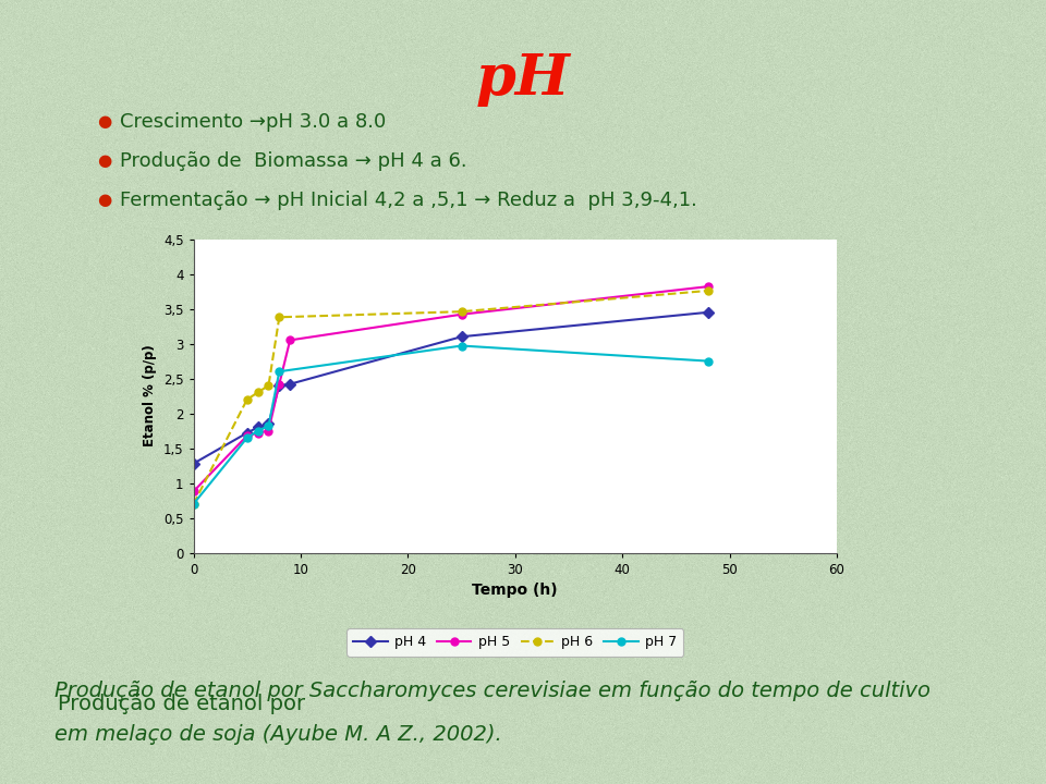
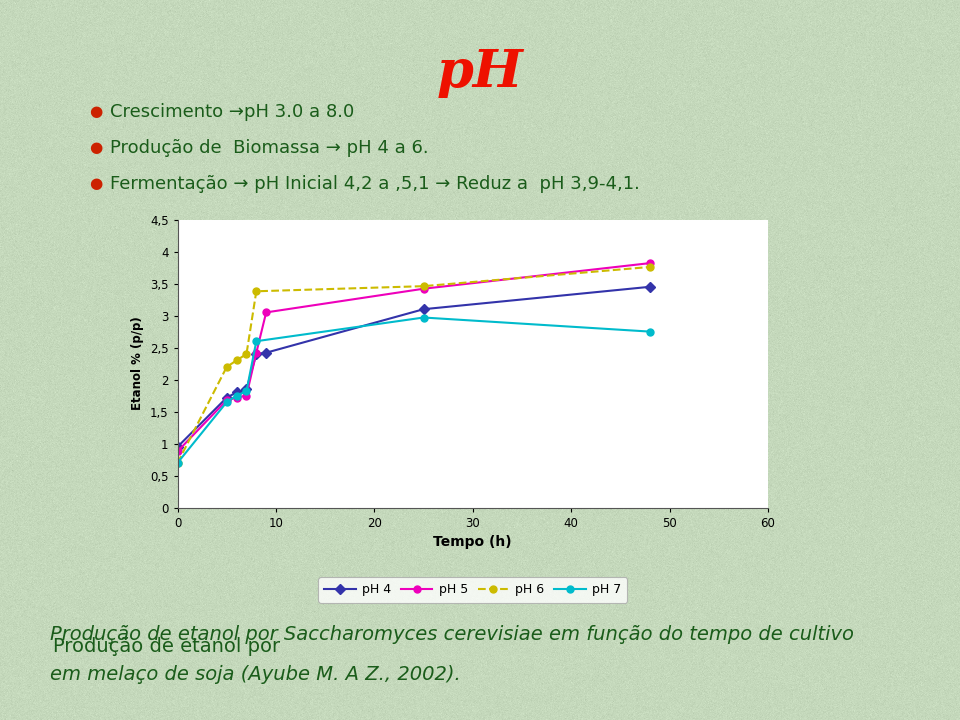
pH 4/0: 1,28 -> 0,95
